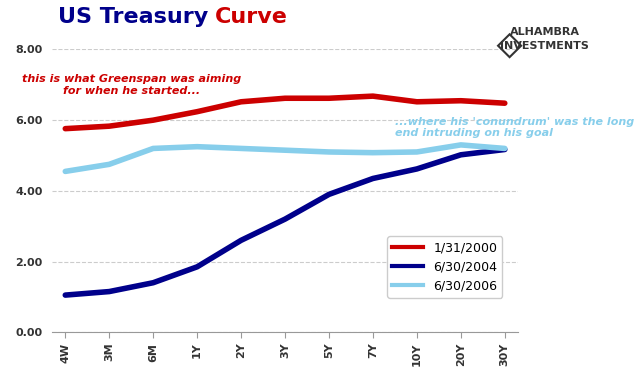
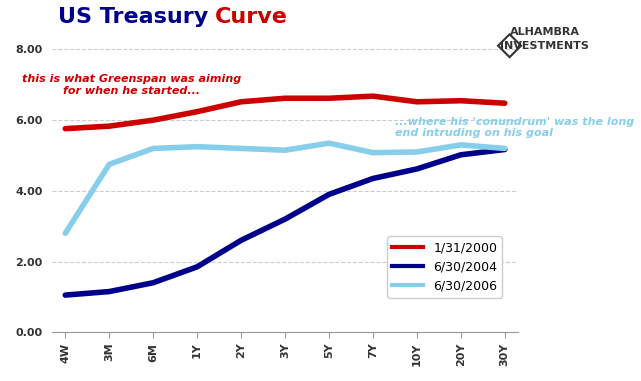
6/30/2006/4W: 4.55 -> 2.80
6/30/2006/5Y: 5.10 -> 5.35
